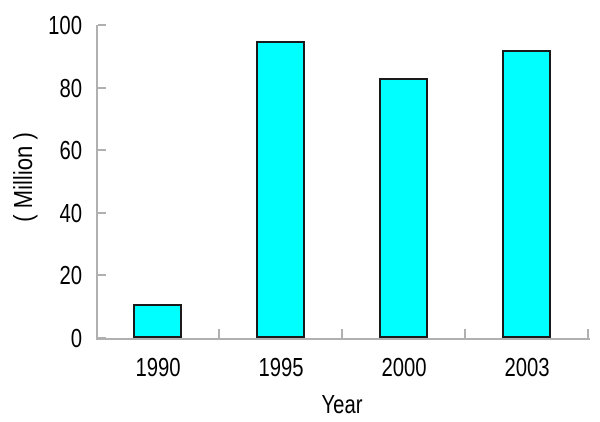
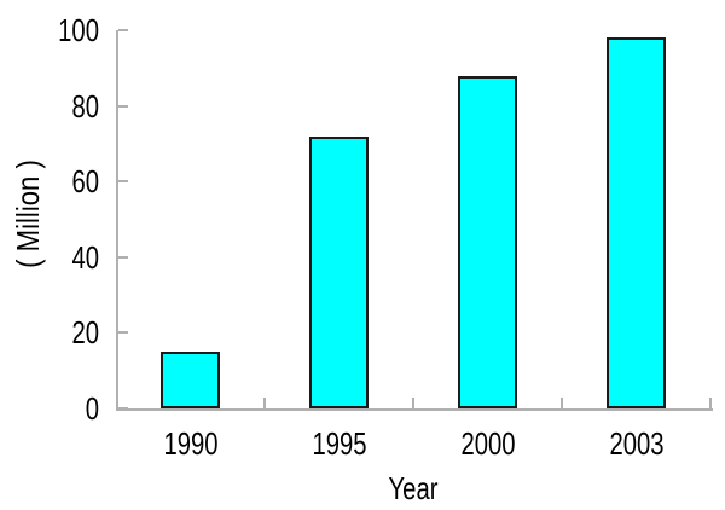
1990: 11 -> 15
1995: 95 -> 72
2000: 83 -> 88
2003: 92 -> 98
